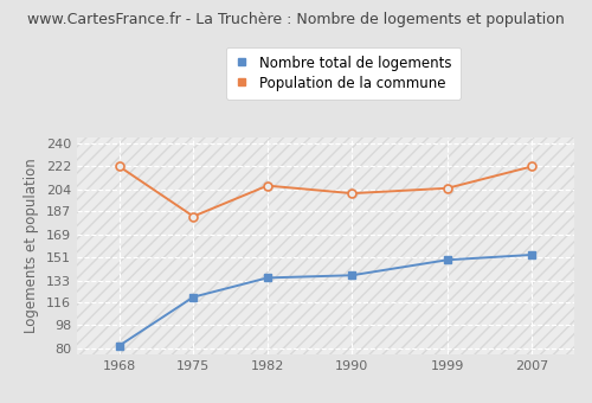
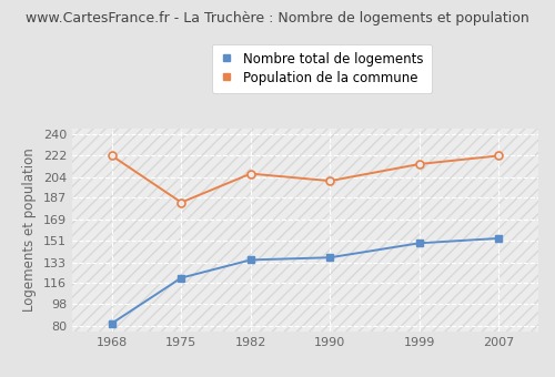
Population de la commune/1999: 205 -> 215
